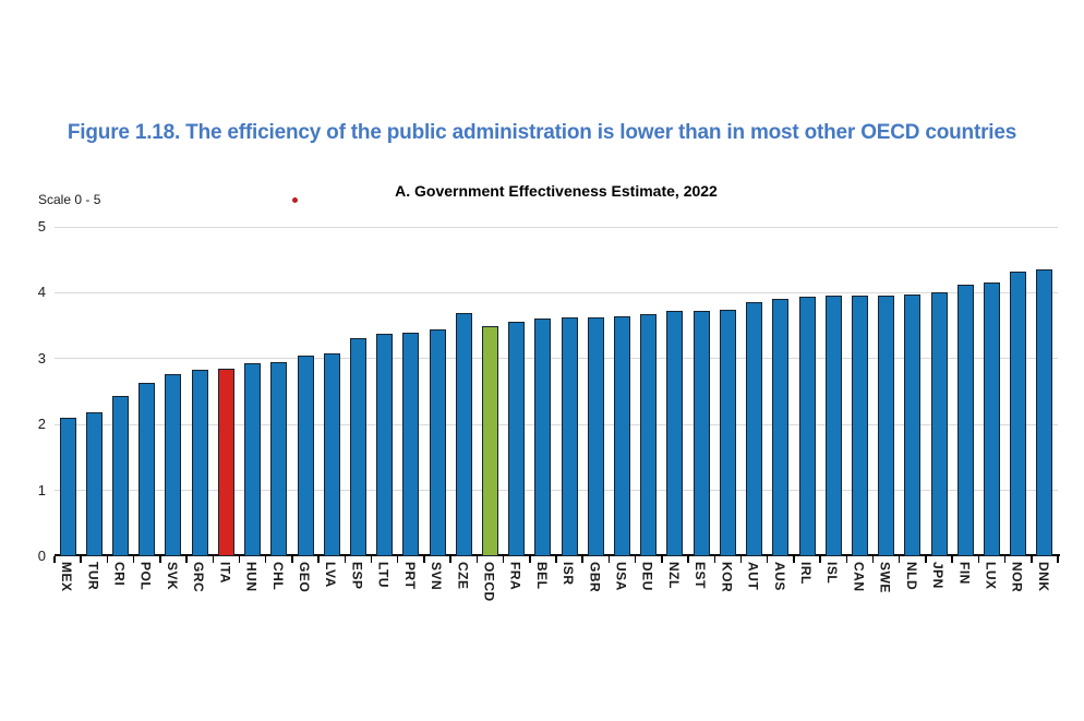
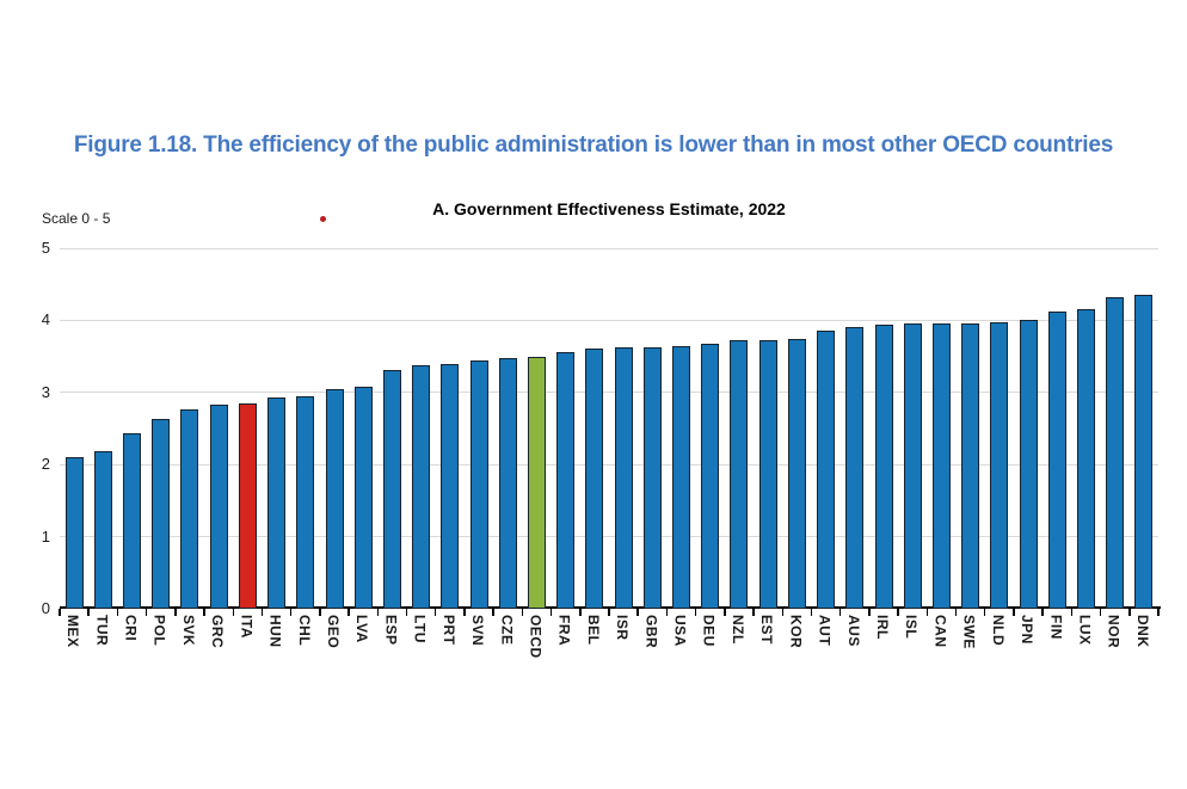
CZE: 3.7 -> 3.5
